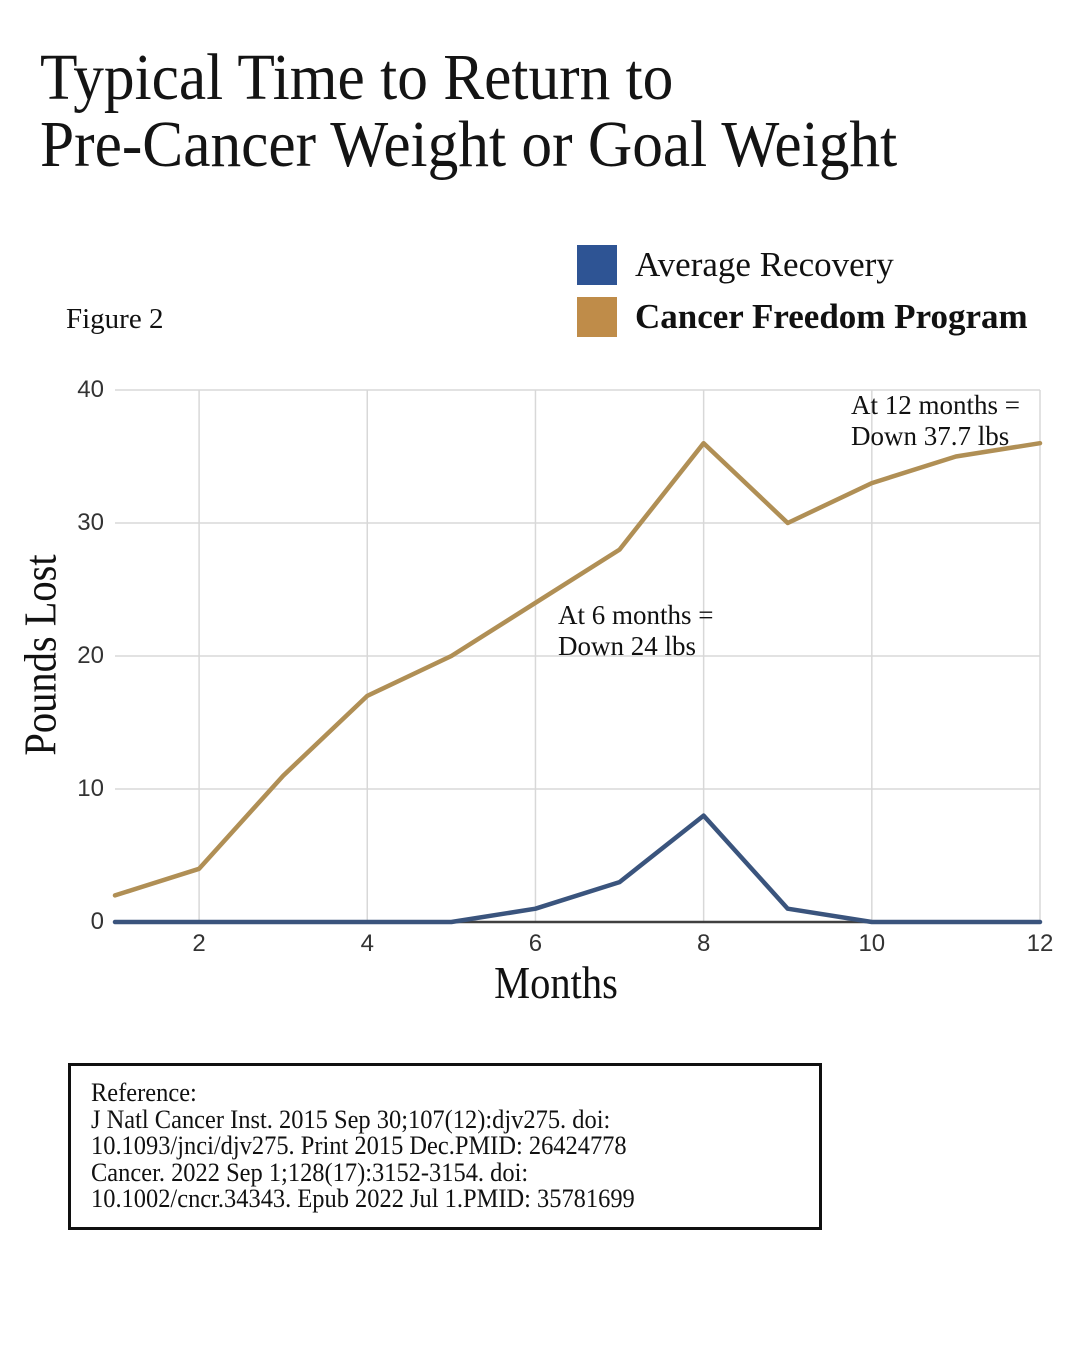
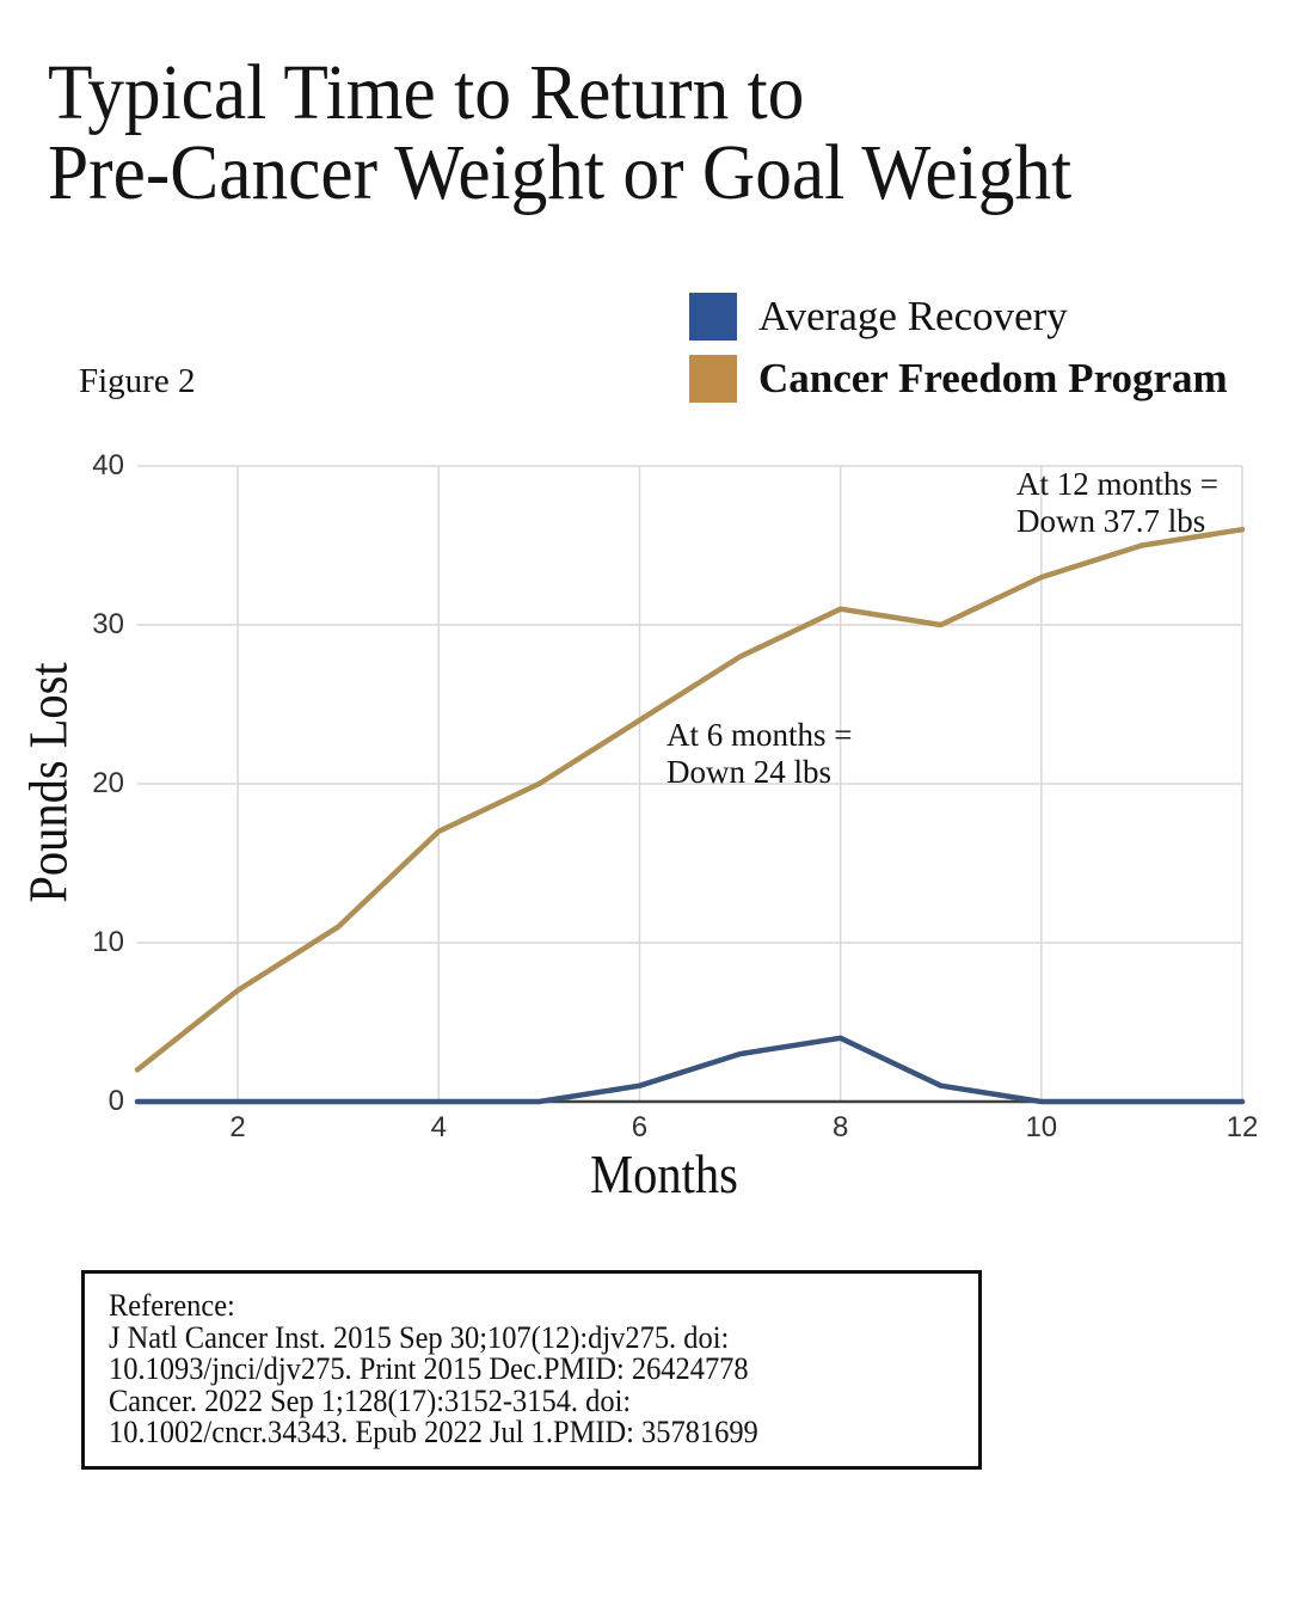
Cancer Freedom Program/2: 4 -> 7
Average Recovery/8: 8 -> 4
Cancer Freedom Program/8: 36 -> 31
